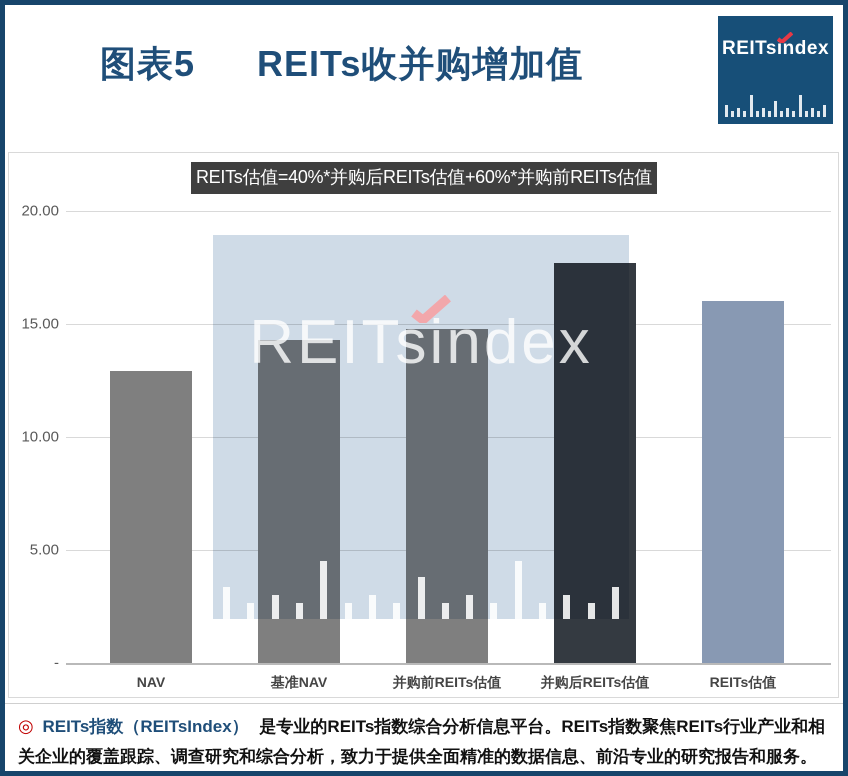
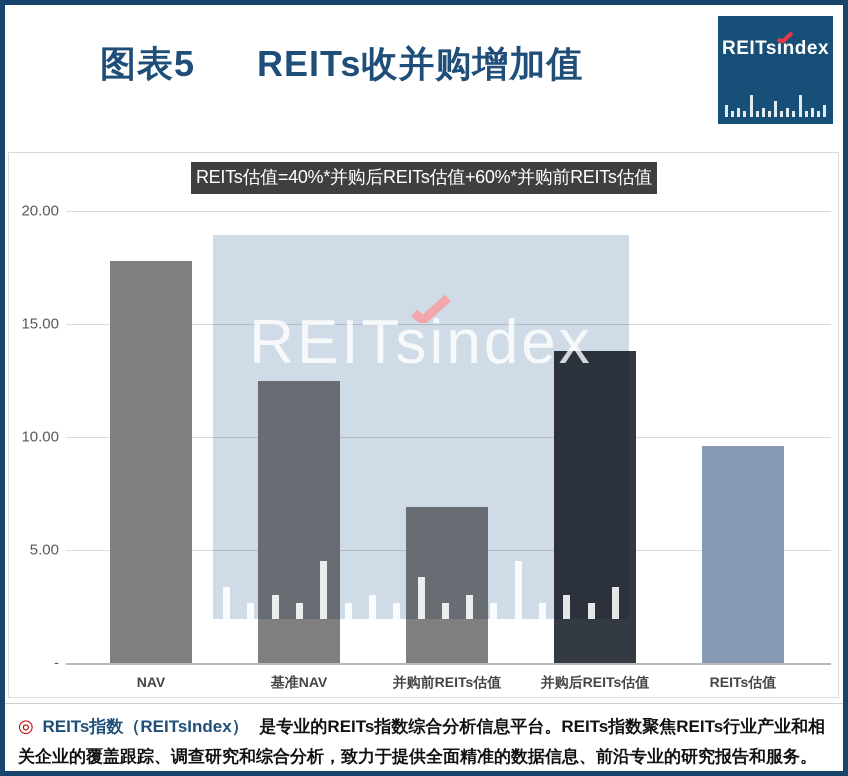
NAV: 12.9 -> 17.8
基准NAV: 14.3 -> 12.5
并购前REITs估值: 14.8 -> 6.9
并购后REITs估值: 17.7 -> 13.8
REITs估值: 16.0 -> 9.6
